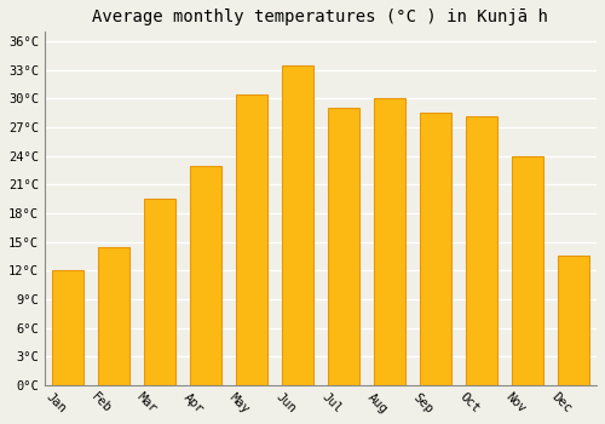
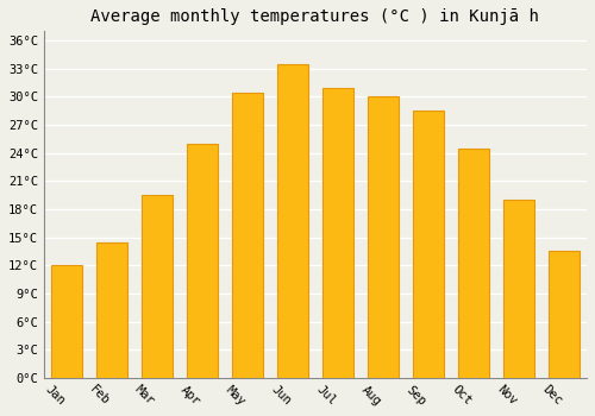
Apr: 23.0°C -> 25.0°C
Jul: 29.0°C -> 31.0°C
Oct: 28.2°C -> 24.5°C
Nov: 24.0°C -> 19.0°C
